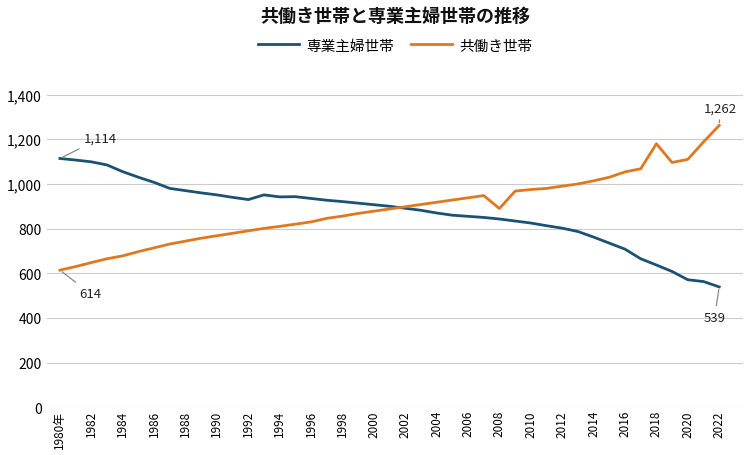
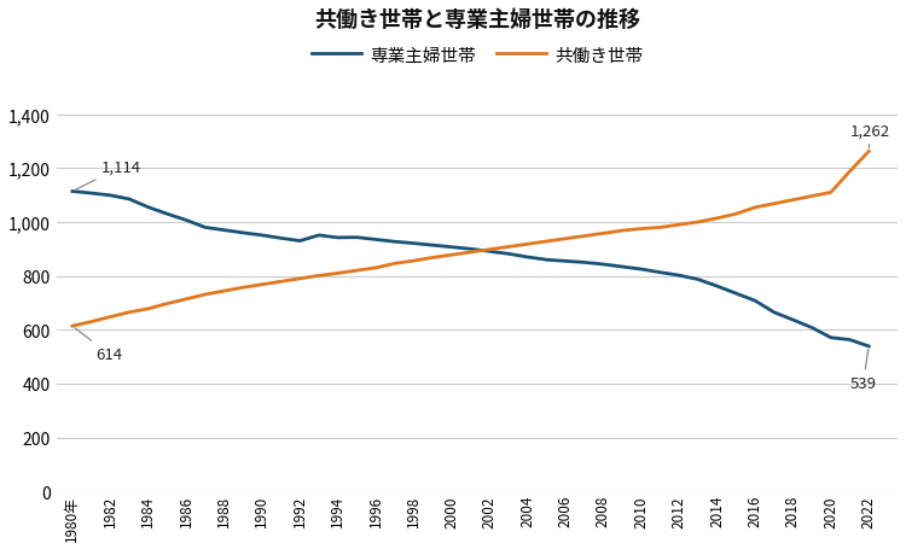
共働き世帯/2008: 890 -> 958
共働き世帯/2018: 1,180 -> 1,082
